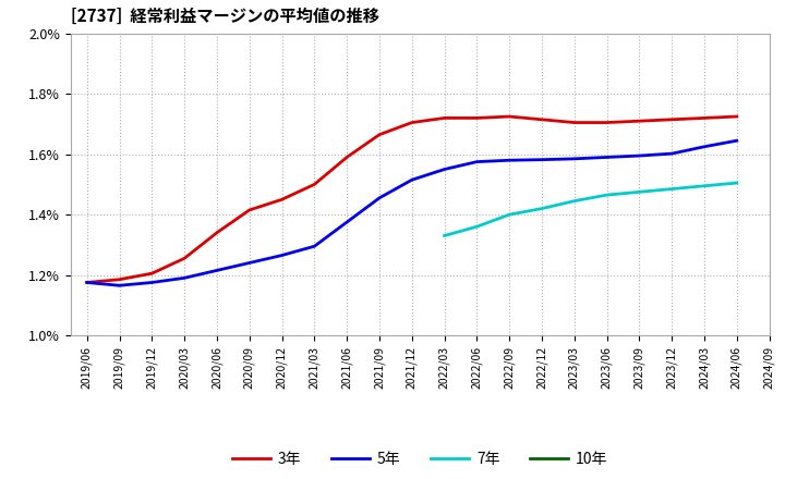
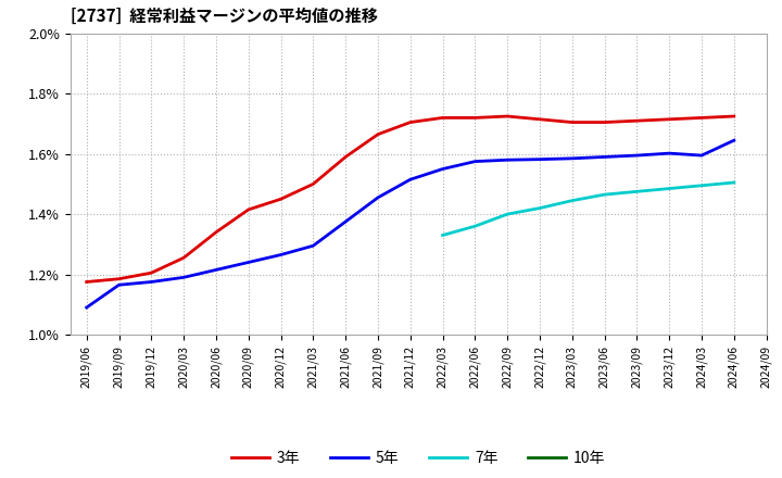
5年/2019/06: 1.175% -> 1.090%
5年/2024/03: 1.625% -> 1.595%
